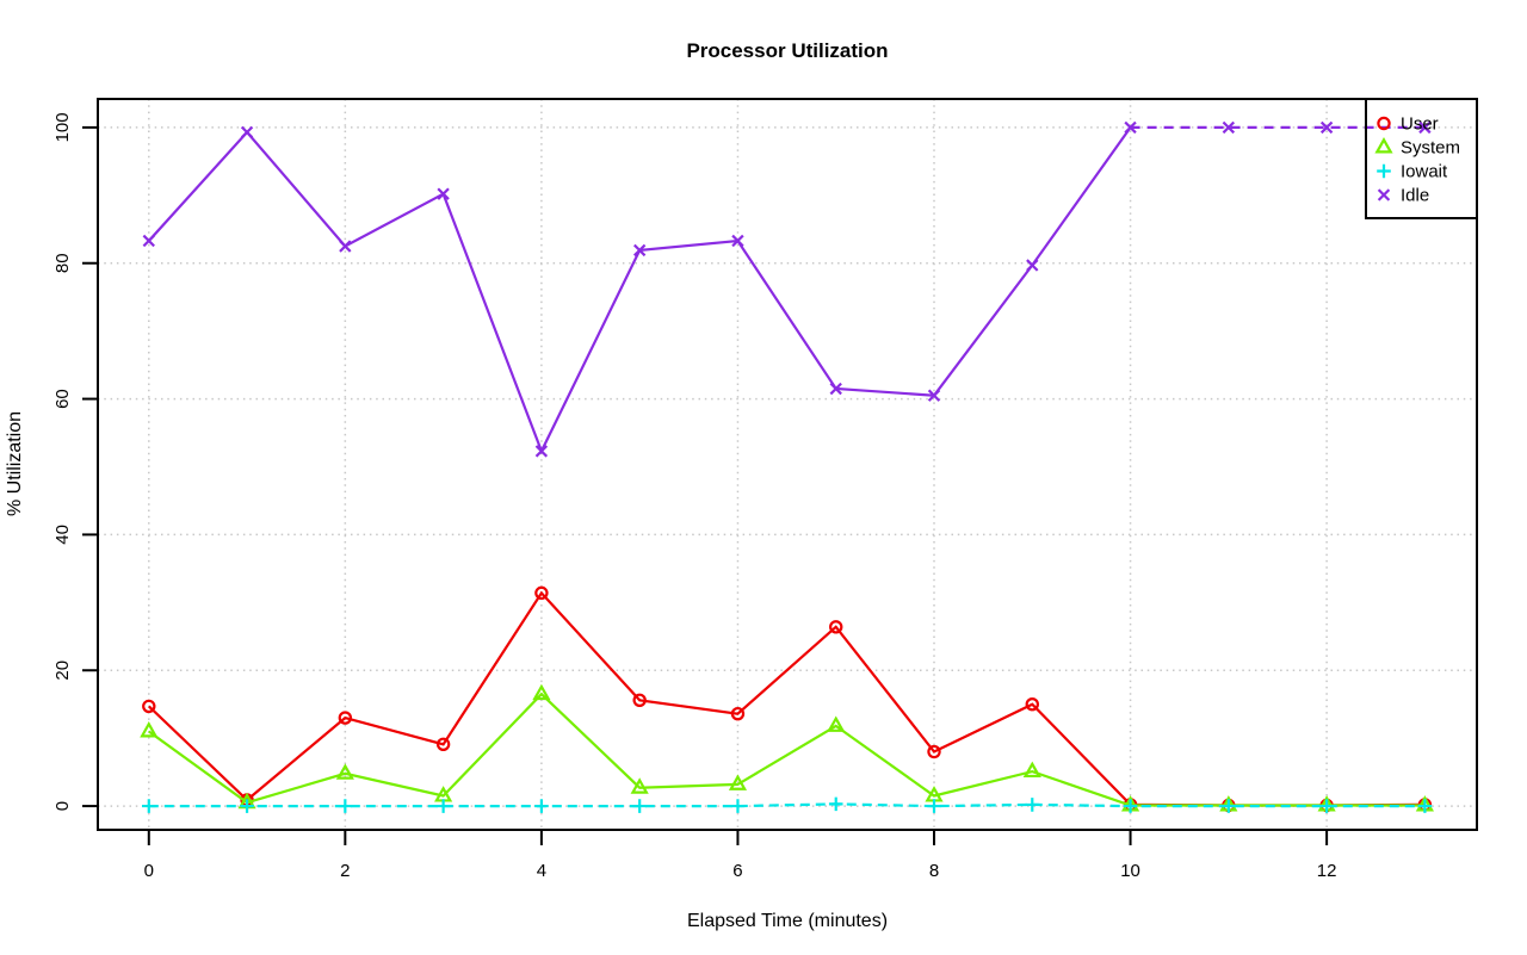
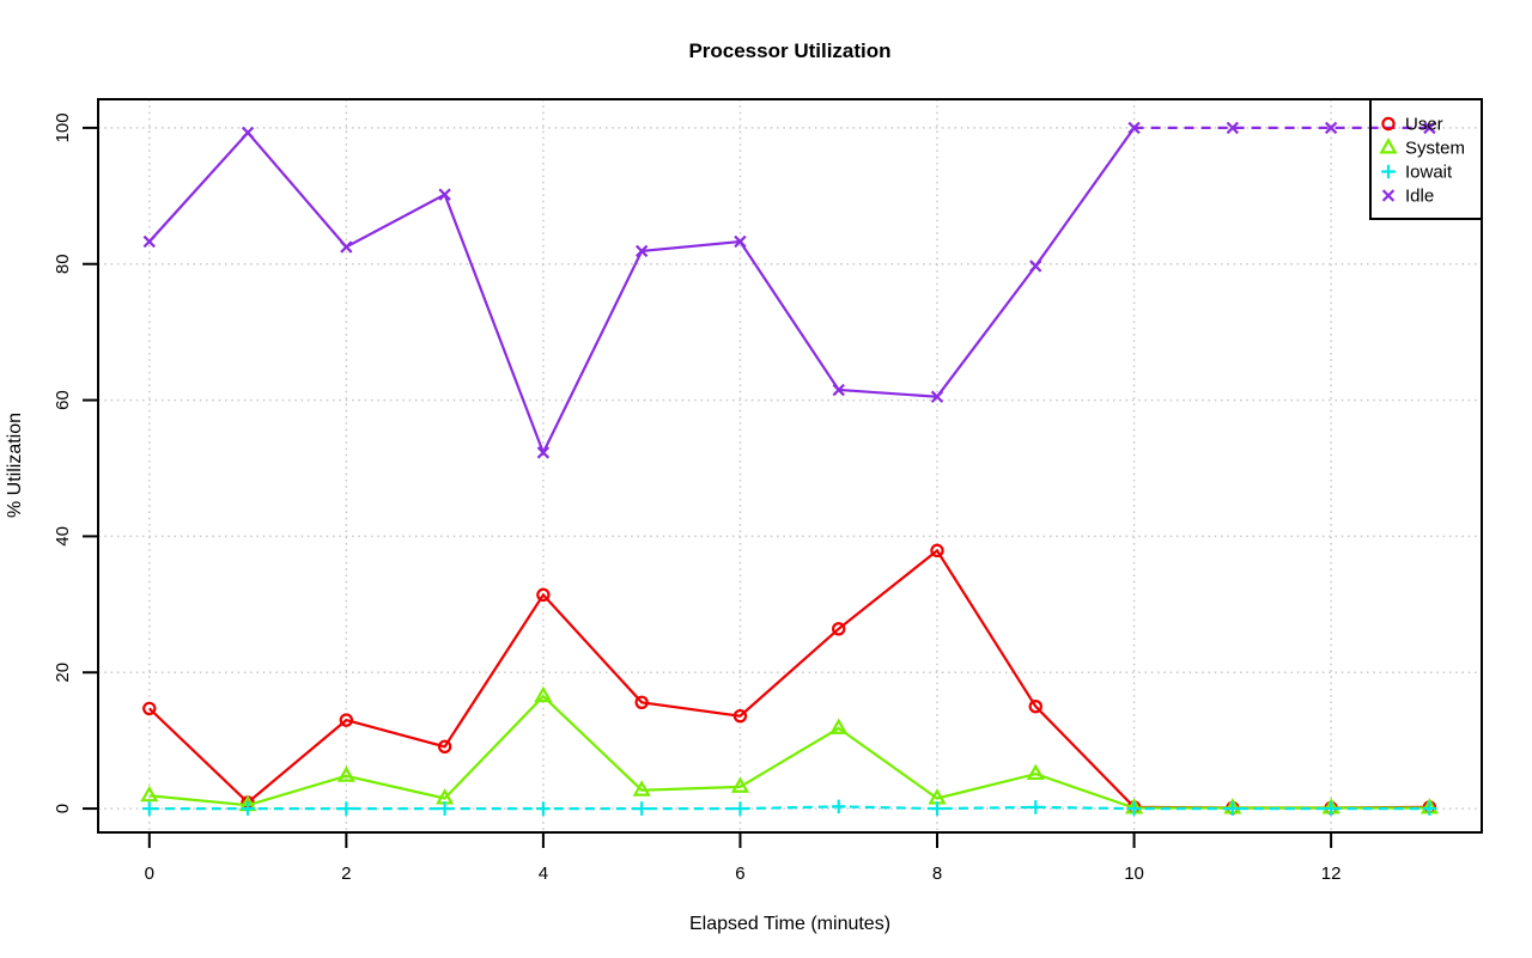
System/0: 11 -> 2
User/8: 8 -> 38
